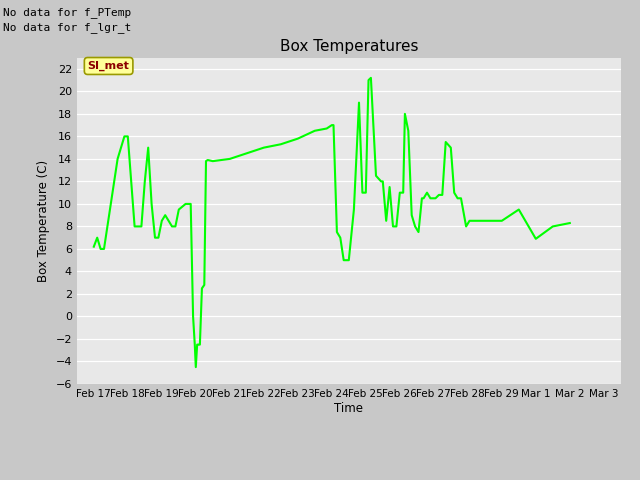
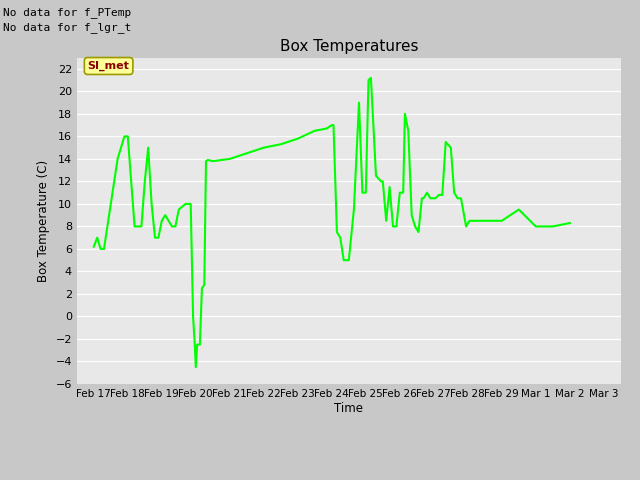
Mar 1: 6.9 -> 8.0
